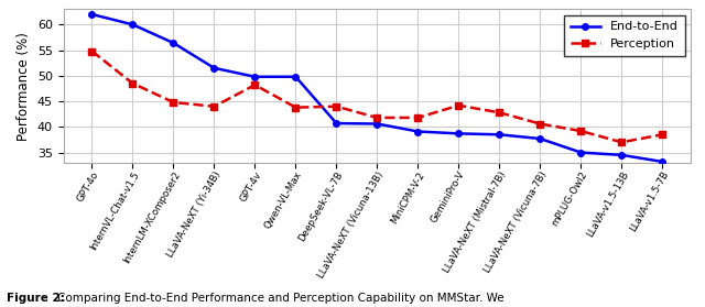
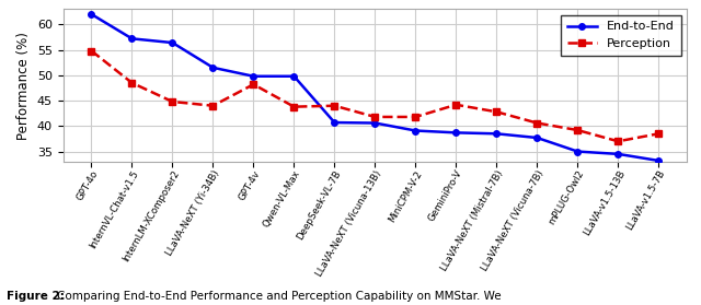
End-to-End/InternVL-Chat-v1.5: 60.0 -> 57.2
